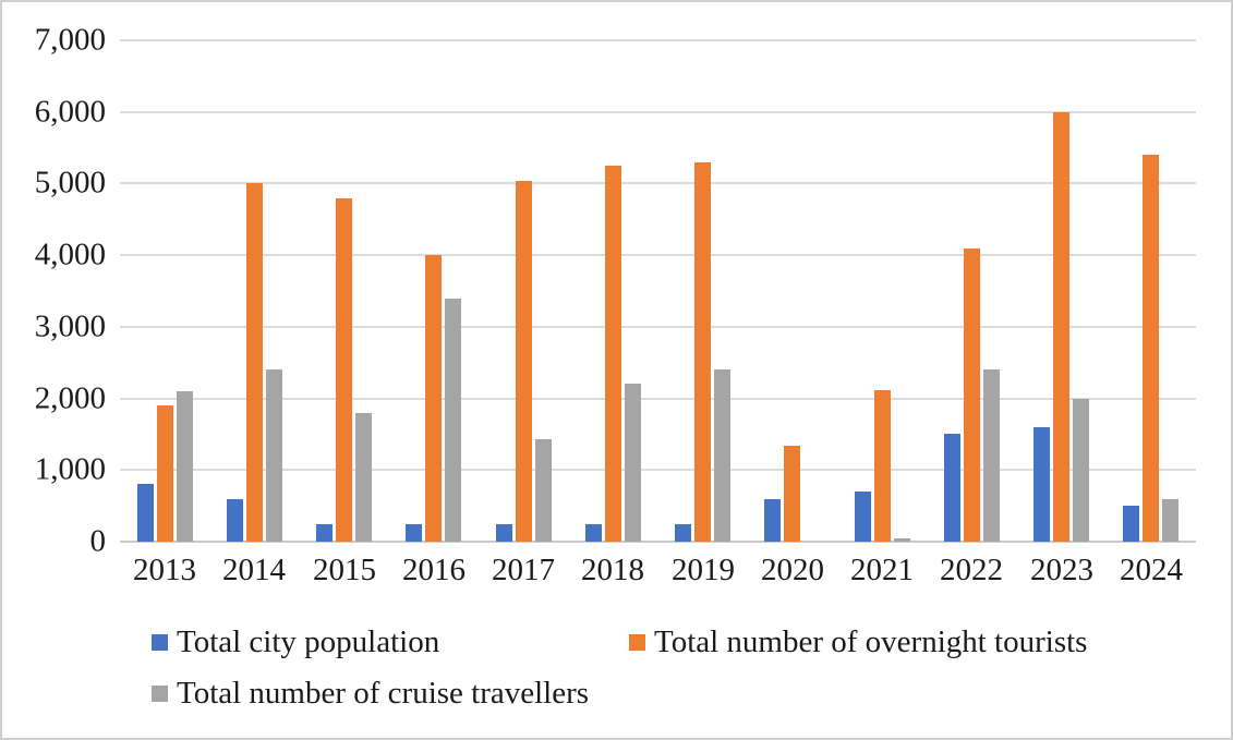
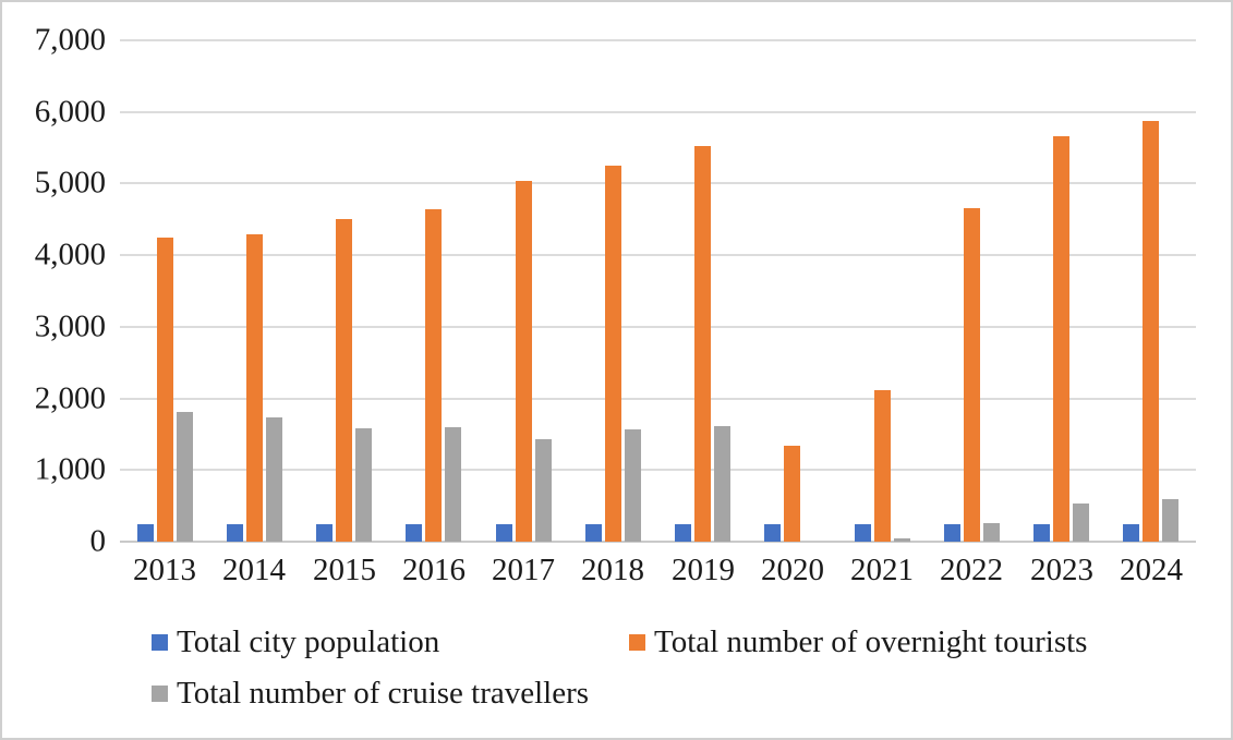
Total city population/2013: 800 -> 200
Total number of overnight tourists/2013: 1900 -> 4200
Total number of cruise travellers/2013: 2100 -> 1800
Total city population/2014: 600 -> 200
Total number of overnight tourists/2014: 5000 -> 4300
Total number of cruise travellers/2014: 2400 -> 1700
Total number of overnight tourists/2015: 4800 -> 4500
Total number of cruise travellers/2015: 1800 -> 1600
Total number of overnight tourists/2016: 4000 -> 4600
Total number of cruise travellers/2016: 3400 -> 1600
Total number of cruise travellers/2018: 2200 -> 1600
Total number of overnight tourists/2019: 5300 -> 5500
Total number of cruise travellers/2019: 2400 -> 1600
Total city population/2020: 600 -> 200
Total city population/2021: 700 -> 200
Total city population/2022: 1500 -> 200
Total number of overnight tourists/2022: 4100 -> 4600
Total number of cruise travellers/2022: 2400 -> 300
Total city population/2023: 1600 -> 200
Total number of overnight tourists/2023: 6000 -> 5700
Total number of cruise travellers/2023: 2000 -> 500
Total city population/2024: 500 -> 200
Total number of overnight tourists/2024: 5400 -> 5900
